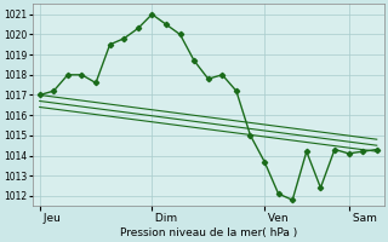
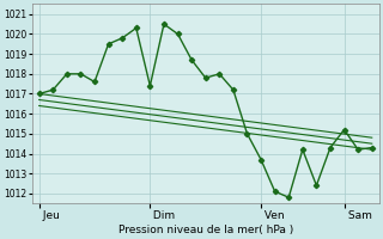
Dim: 1021.0 -> 1017.4
Sam: 1014.1 -> 1015.2
